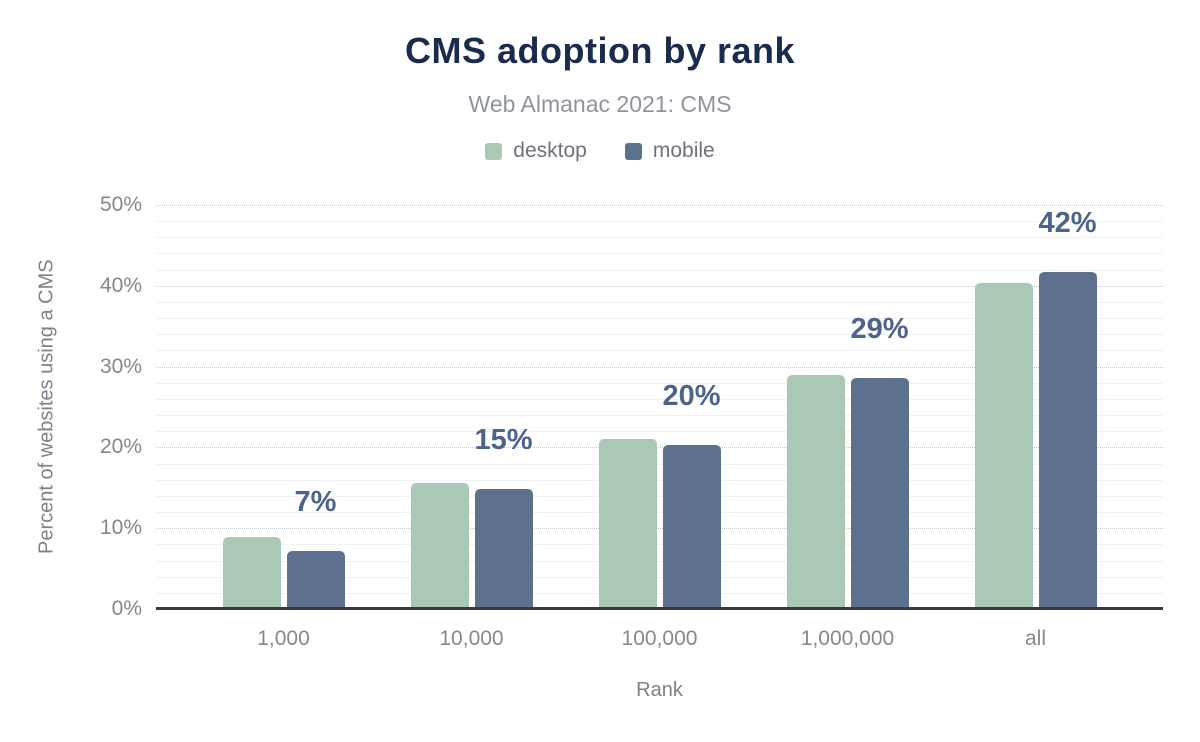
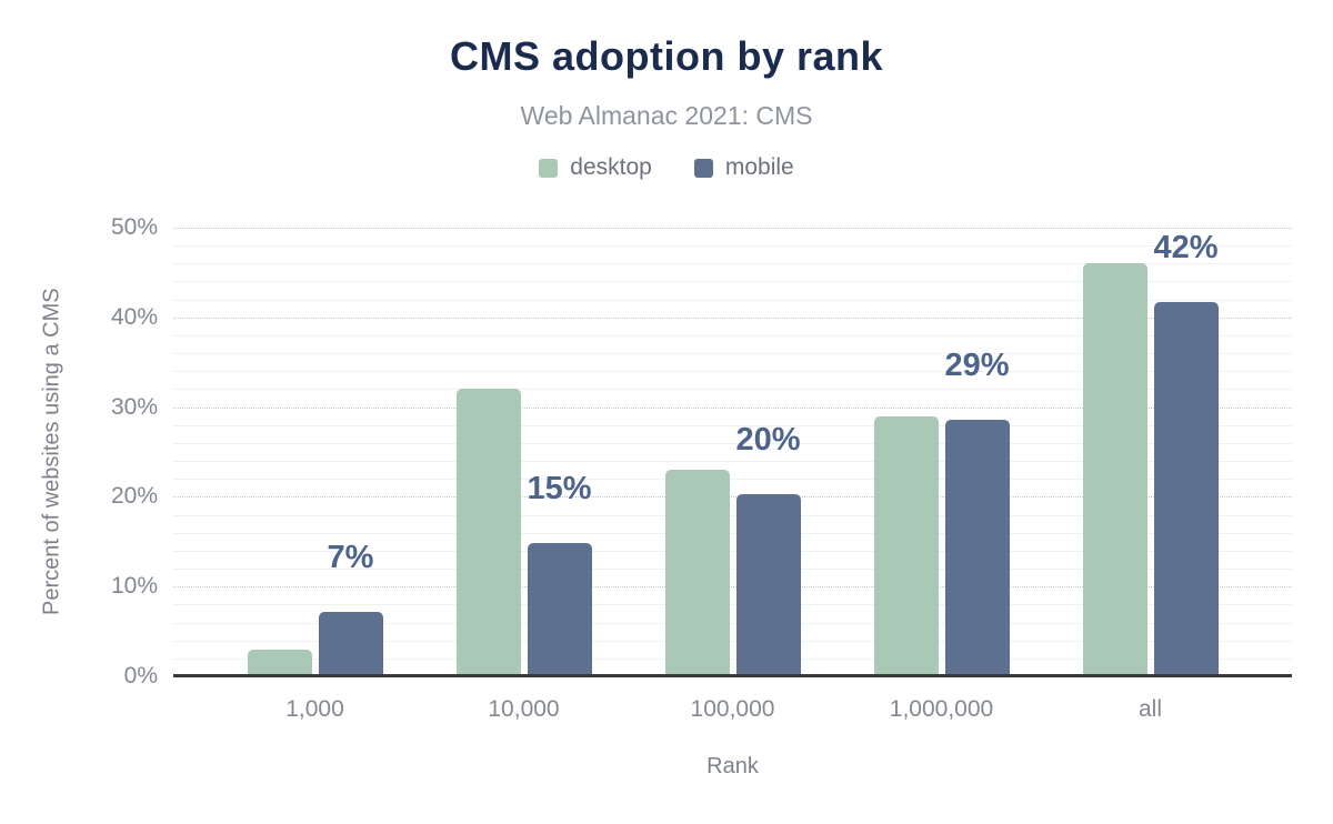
desktop/1,000: 9% -> 3%
desktop/10,000: 16% -> 32%
desktop/100,000: 21% -> 23%
desktop/all: 40% -> 46%
